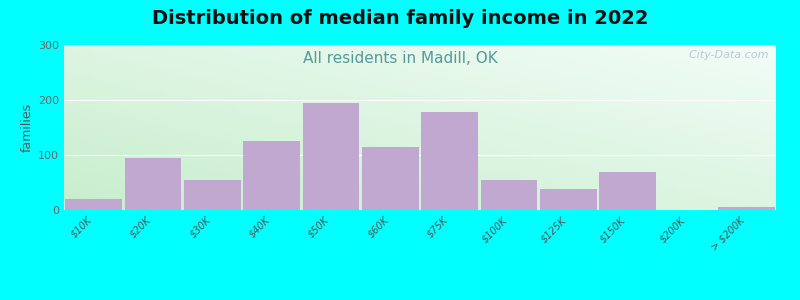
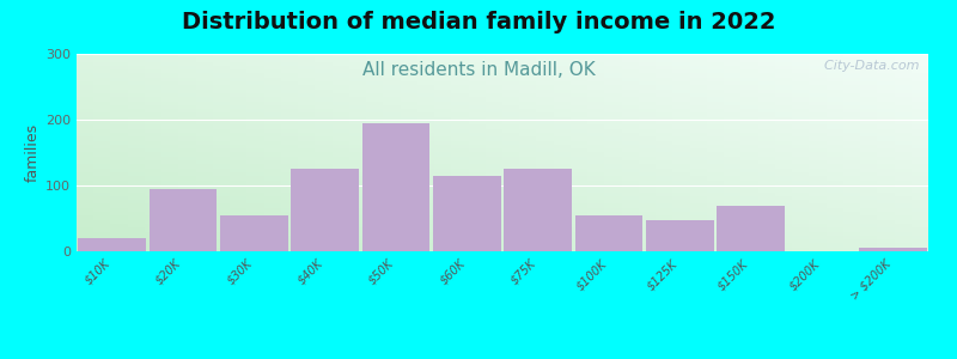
$75K: 178 -> 125
$125K: 38 -> 48
